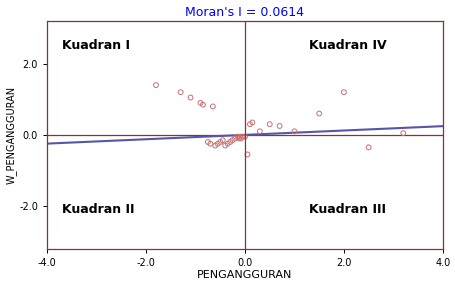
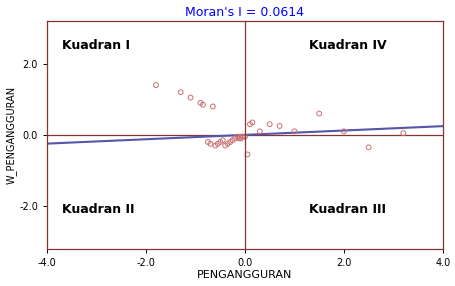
2.0: 1.20 -> 0.10
